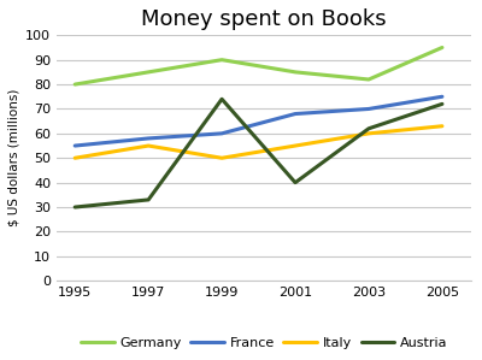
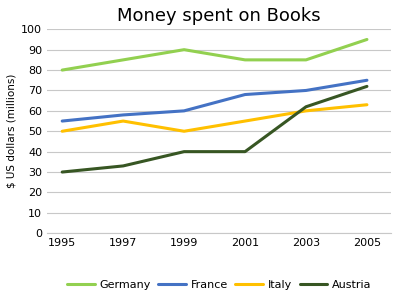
Austria/1999: 74 -> 40
Germany/2003: 82 -> 85
